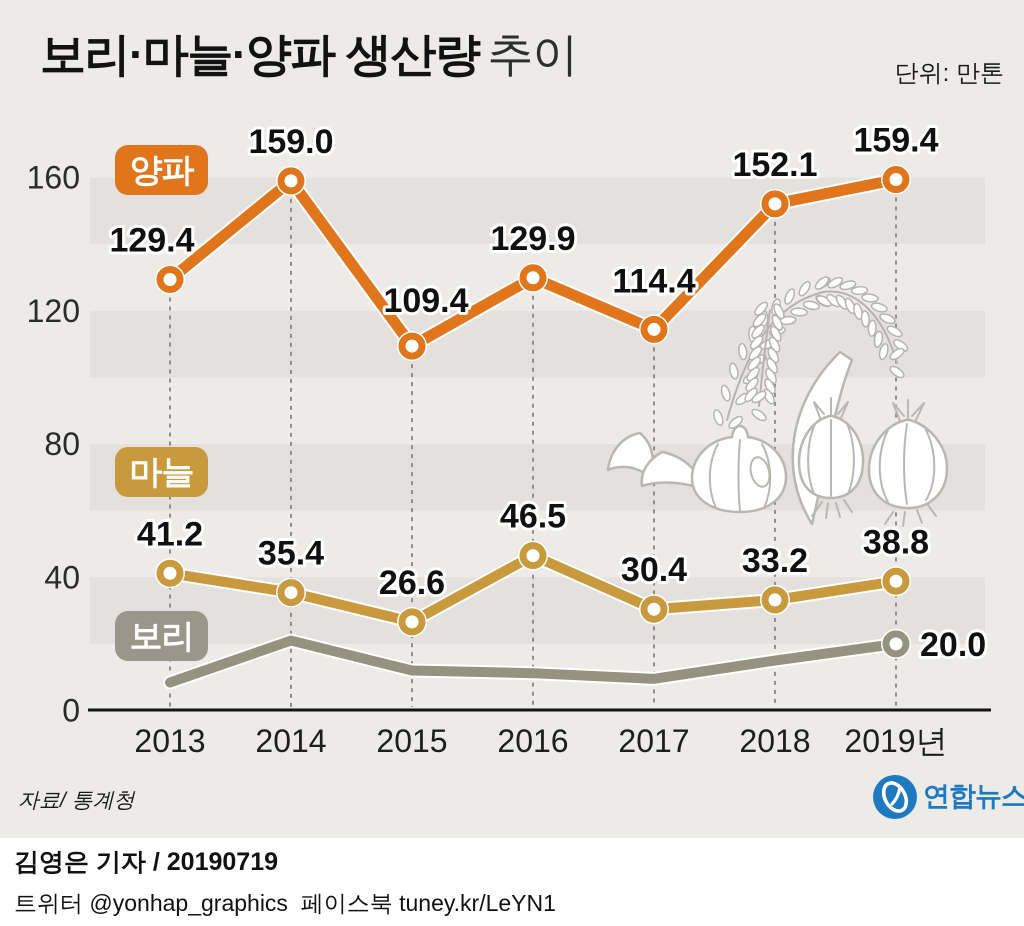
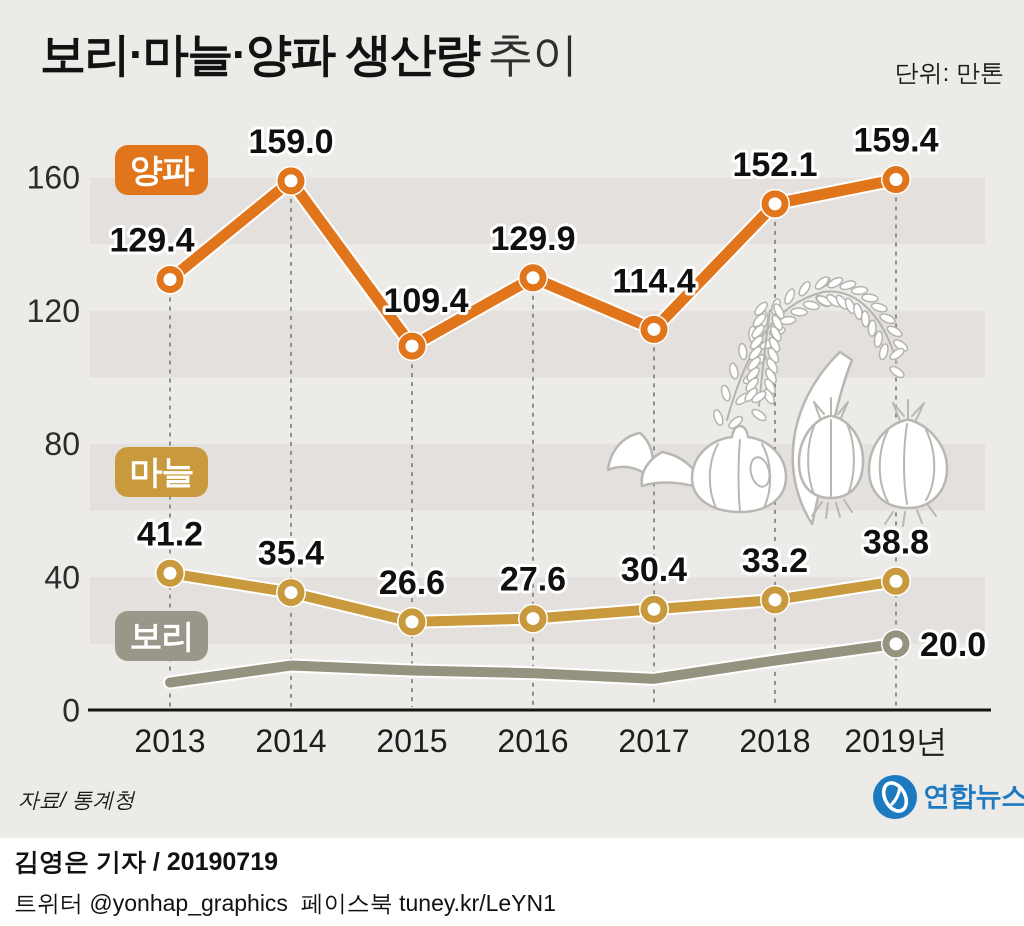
보리/2014: 21 -> 14
마늘/2016: 46.5 -> 27.6
